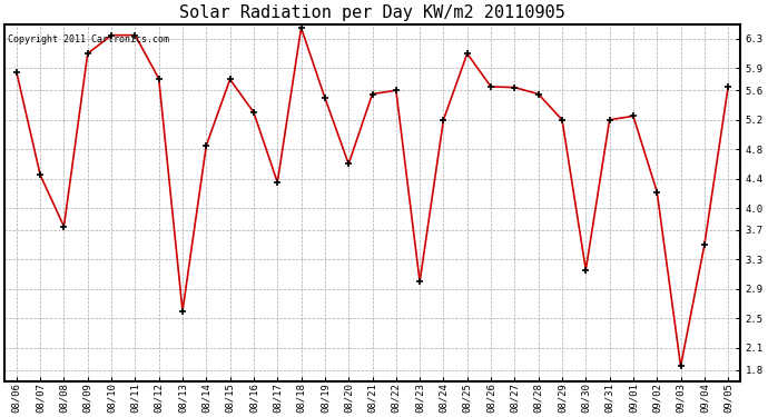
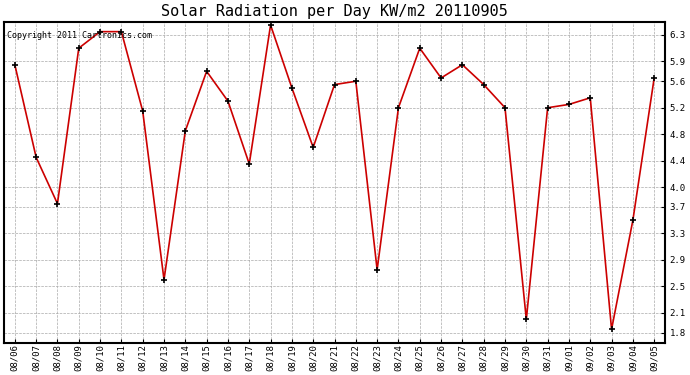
08/12: 5.76 -> 5.15
08/23: 3.00 -> 2.75
08/27: 5.64 -> 5.85
08/30: 3.16 -> 2.00
09/02: 4.22 -> 5.35
